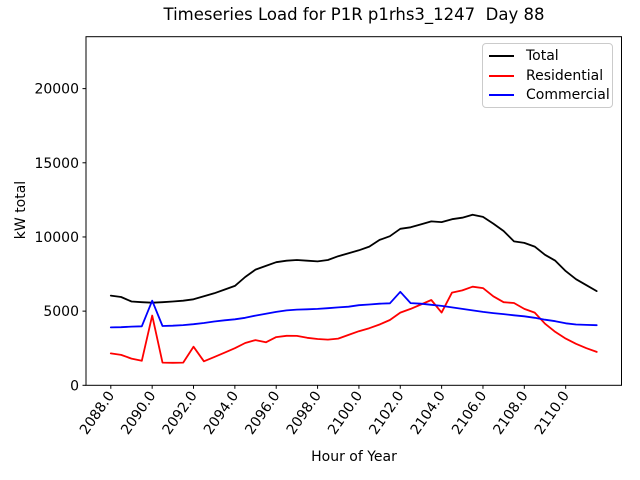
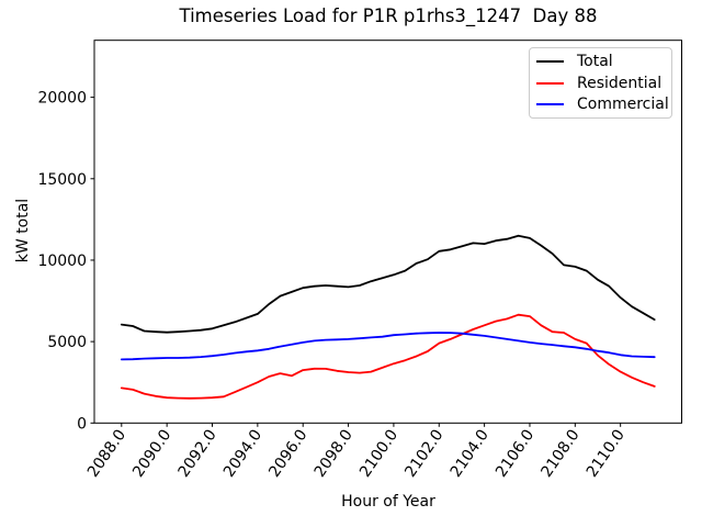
Residential/2090.0: 4700 -> 1600
Commercial/2090.0: 5700 -> 4000
Residential/2092.0: 2600 -> 1600
Commercial/2102.0: 6300 -> 5600
Residential/2104.0: 4900 -> 6000
